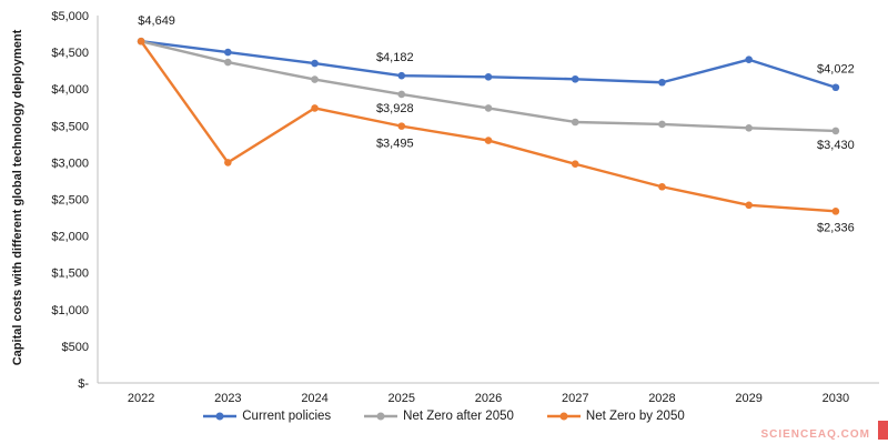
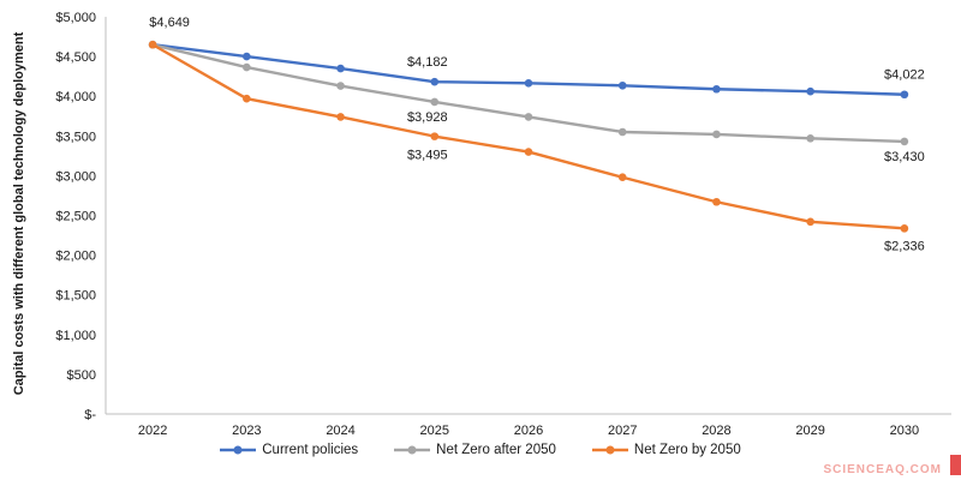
Net Zero by 2050/2023: $3000 -> $4000
Current policies/2029: $4400 -> $4100
